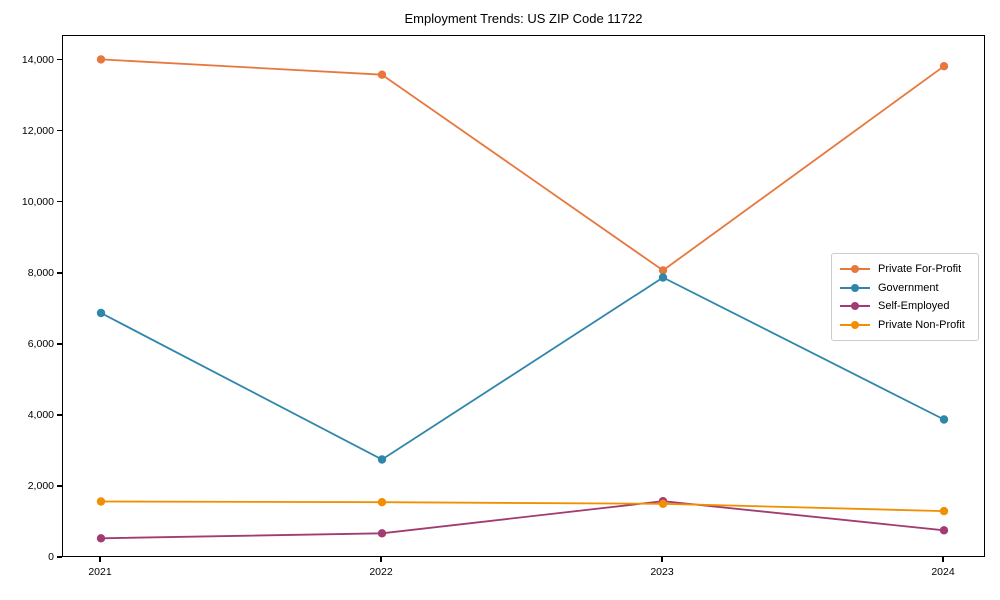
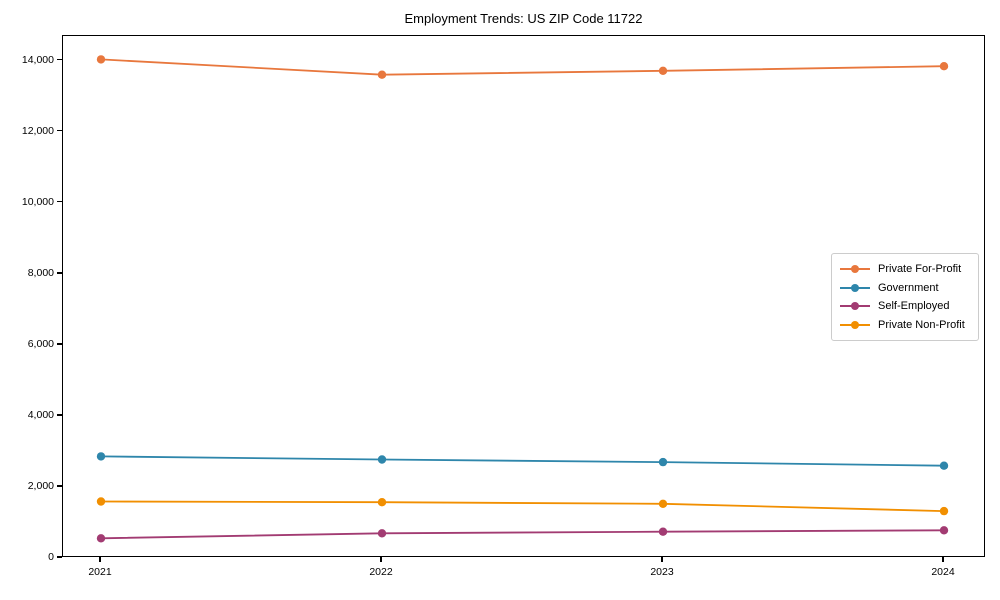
Government/2021: 6900 -> 2900
Private For-Profit/2023: 8100 -> 13700
Government/2023: 7900 -> 2700
Self-Employed/2023: 1600 -> 700
Government/2024: 3900 -> 2600
